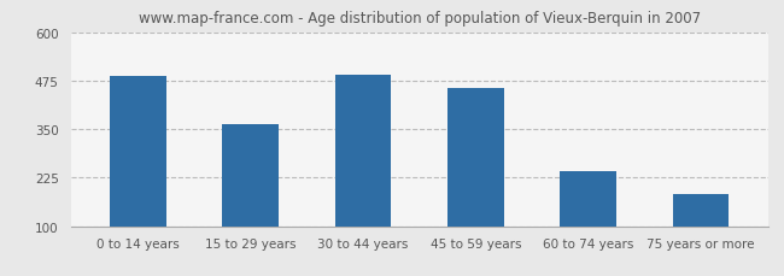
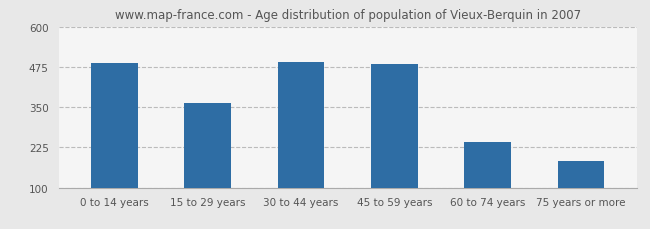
45 to 59 years: 456 -> 485
